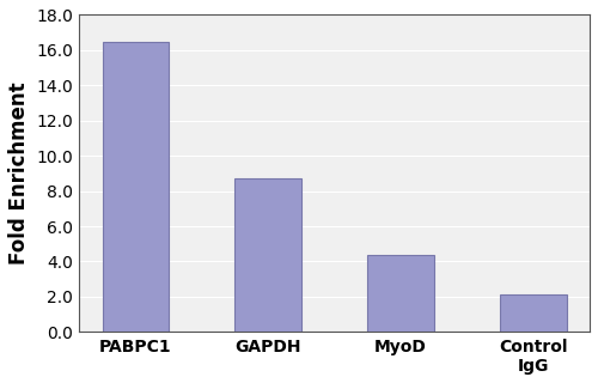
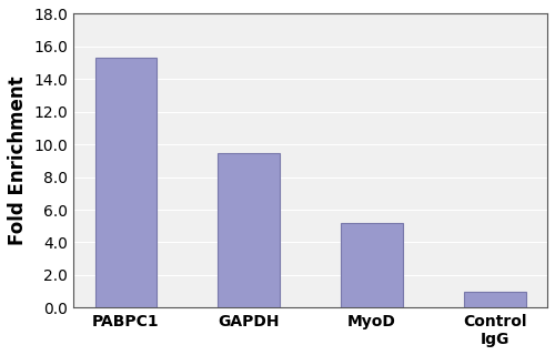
PABPC1: 16.5 -> 15.3
GAPDH: 8.7 -> 9.5
MyoD: 4.4 -> 5.2
Control IgG: 2.1 -> 1.0
